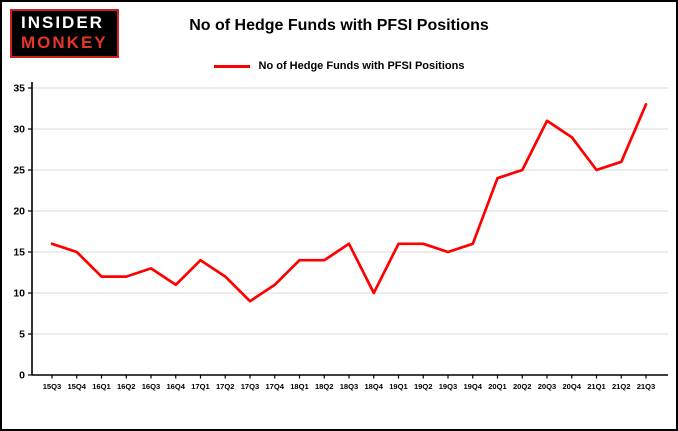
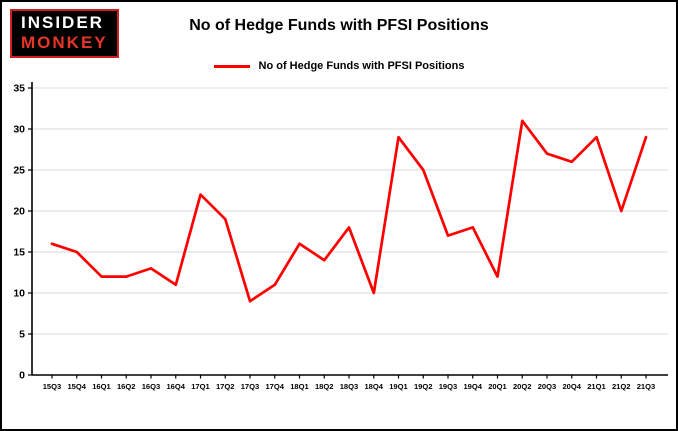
17Q1: 14 -> 22
17Q2: 12 -> 19
18Q1: 14 -> 16
18Q3: 16 -> 18
19Q1: 16 -> 29
19Q2: 16 -> 25
19Q3: 15 -> 17
19Q4: 16 -> 18
20Q1: 24 -> 12
20Q2: 25 -> 31
20Q3: 31 -> 27
20Q4: 29 -> 26
21Q1: 25 -> 29
21Q2: 26 -> 20
21Q3: 33 -> 29
